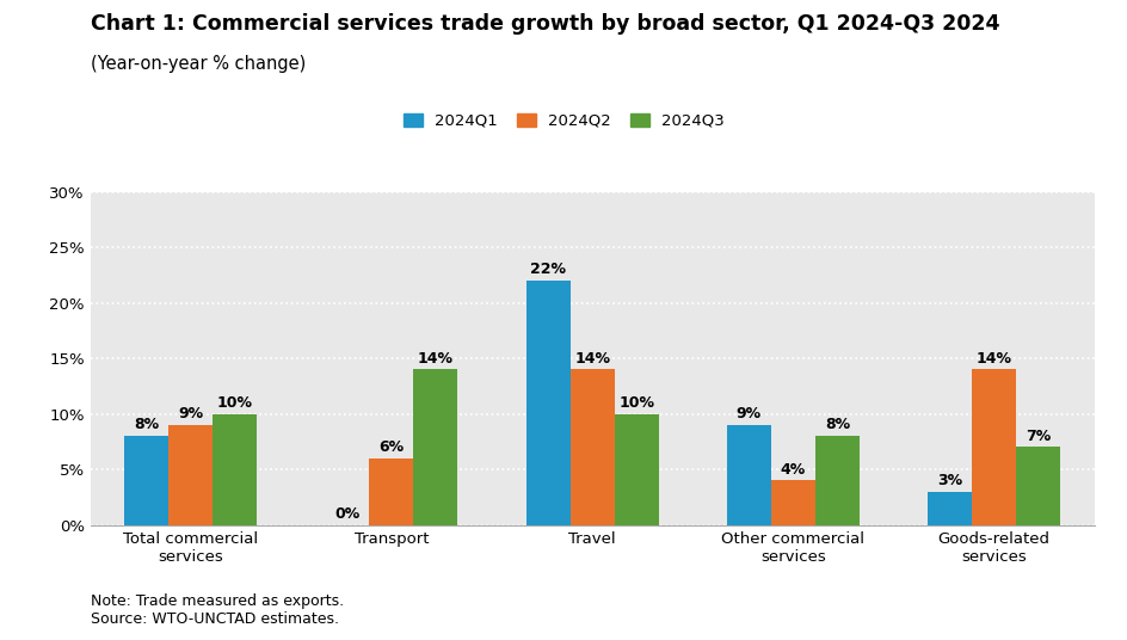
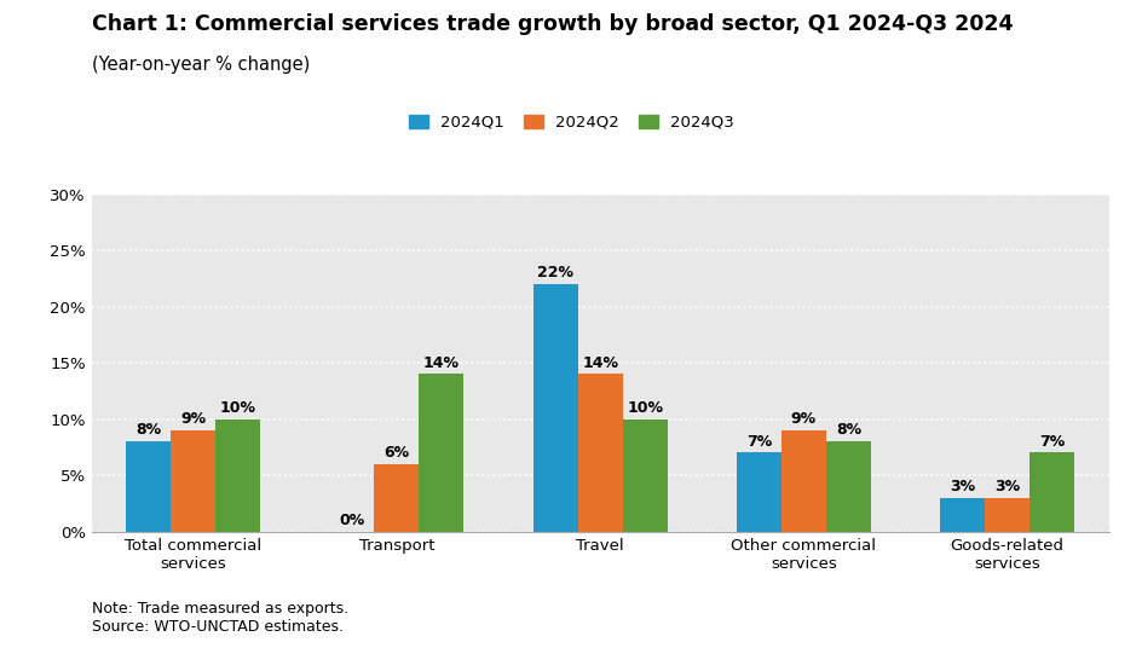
2024Q1/Other commercial services: 9% -> 7%
2024Q2/Other commercial services: 4% -> 9%
2024Q2/Goods-related services: 14% -> 3%
